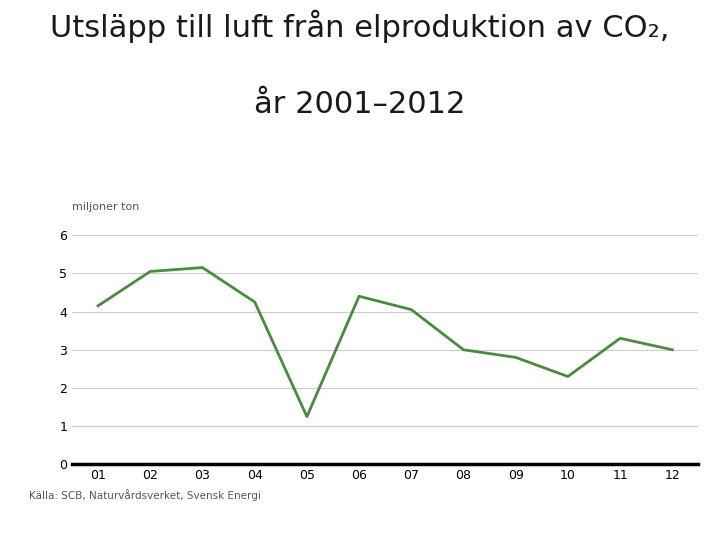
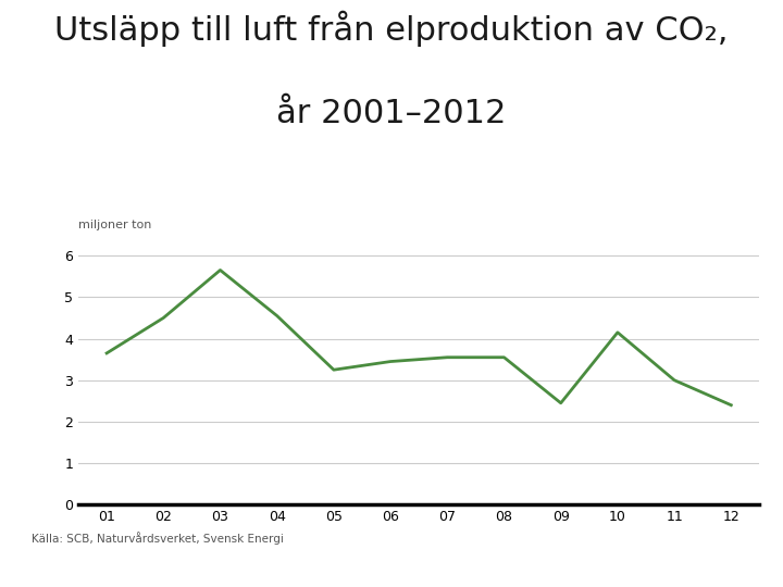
01: 4.15 -> 3.65
02: 5.05 -> 4.50
03: 5.15 -> 5.65
04: 4.25 -> 4.55
05: 1.25 -> 3.25
06: 4.40 -> 3.45
07: 4.05 -> 3.55
08: 3.00 -> 3.55
09: 2.80 -> 2.45
10: 2.30 -> 4.15
11: 3.30 -> 3.00
12: 3.00 -> 2.40
